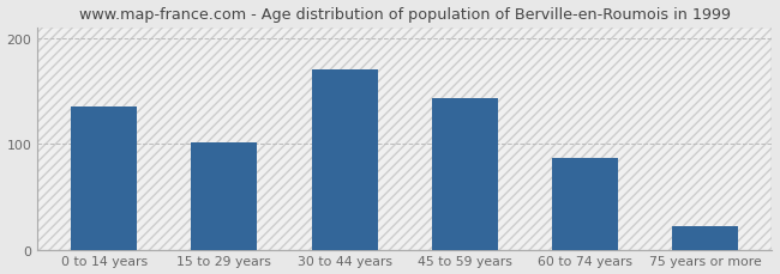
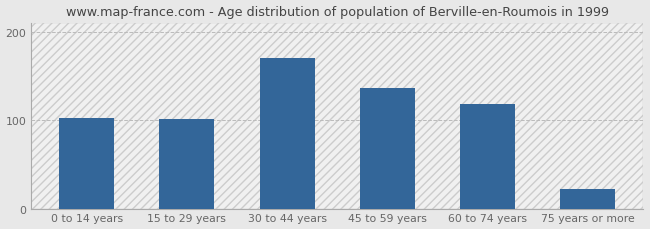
0 to 14 years: 135 -> 102
45 to 59 years: 143 -> 136
60 to 74 years: 87 -> 118
